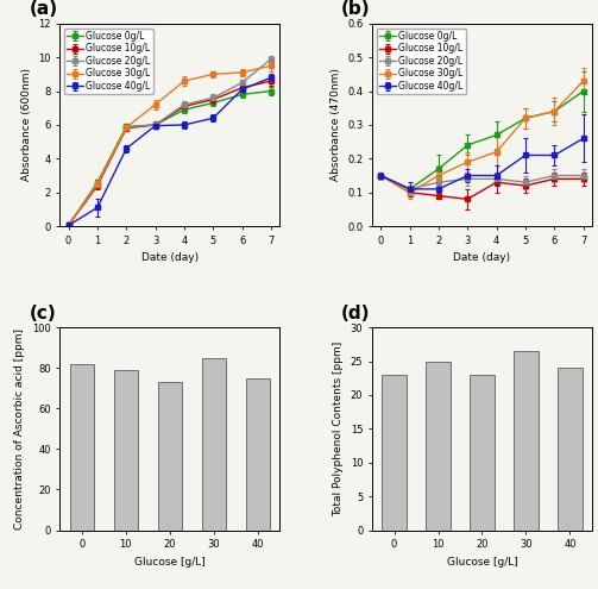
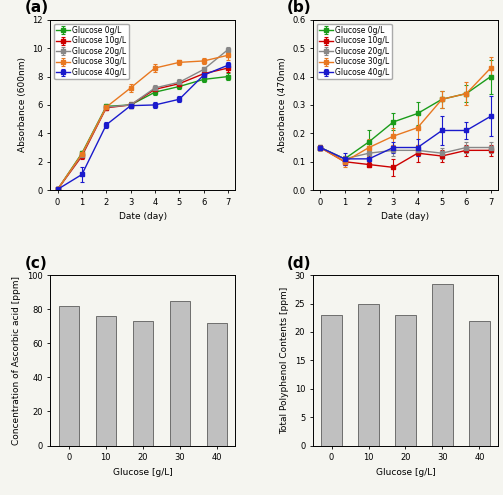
(c)/10: 79 -> 76
(c)/40: 75 -> 72
(d)/30: 26.5 -> 28.4
(d)/40: 24.0 -> 22.0
